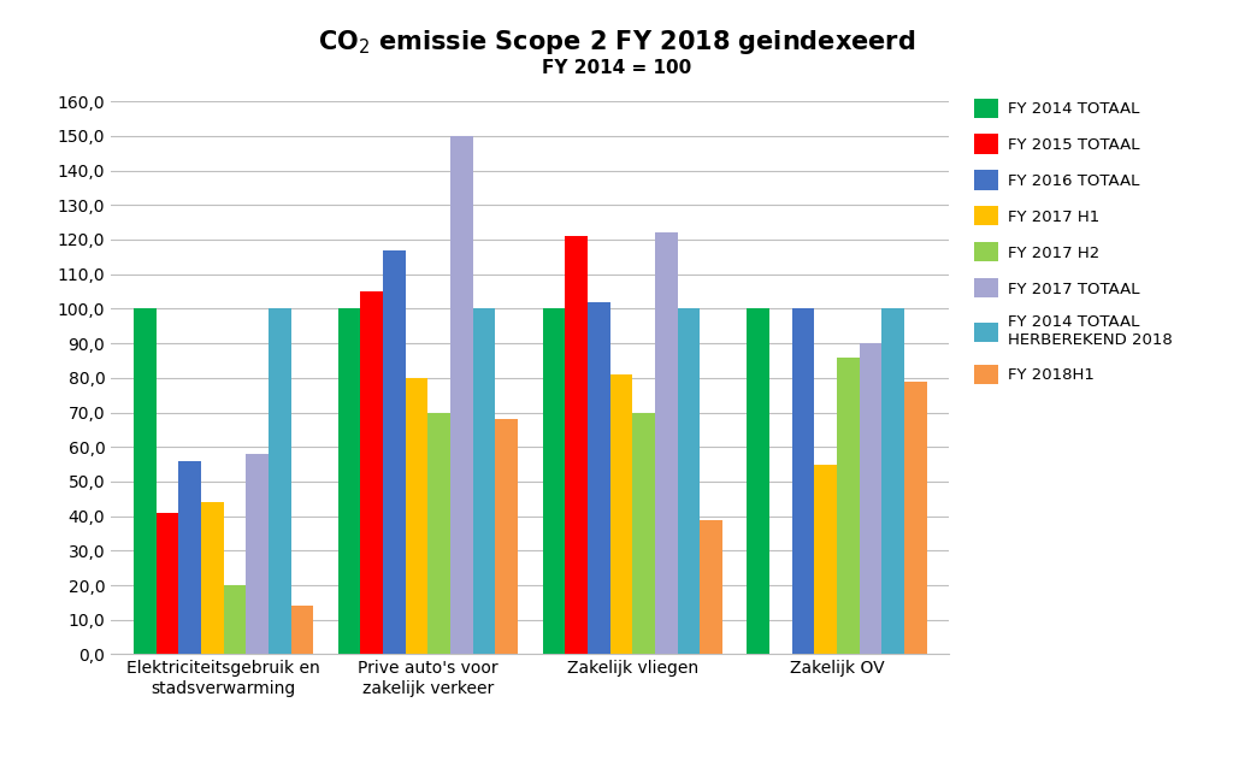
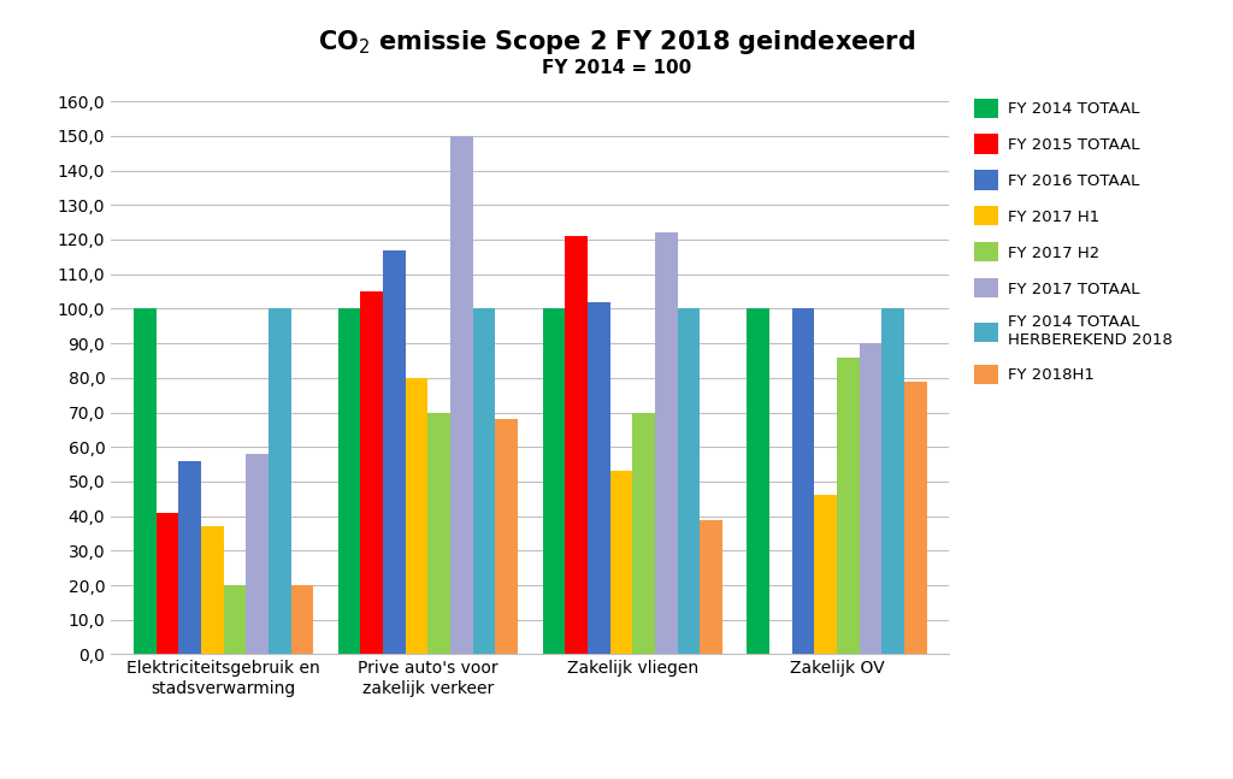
FY 2017 H1/Elektriciteitsgebruik en stadsverwarming: 44 -> 37
FY 2018H1/Elektriciteitsgebruik en stadsverwarming: 14 -> 20
FY 2017 H1/Zakelijk vliegen: 81 -> 53
FY 2017 H1/Zakelijk OV: 55 -> 46
